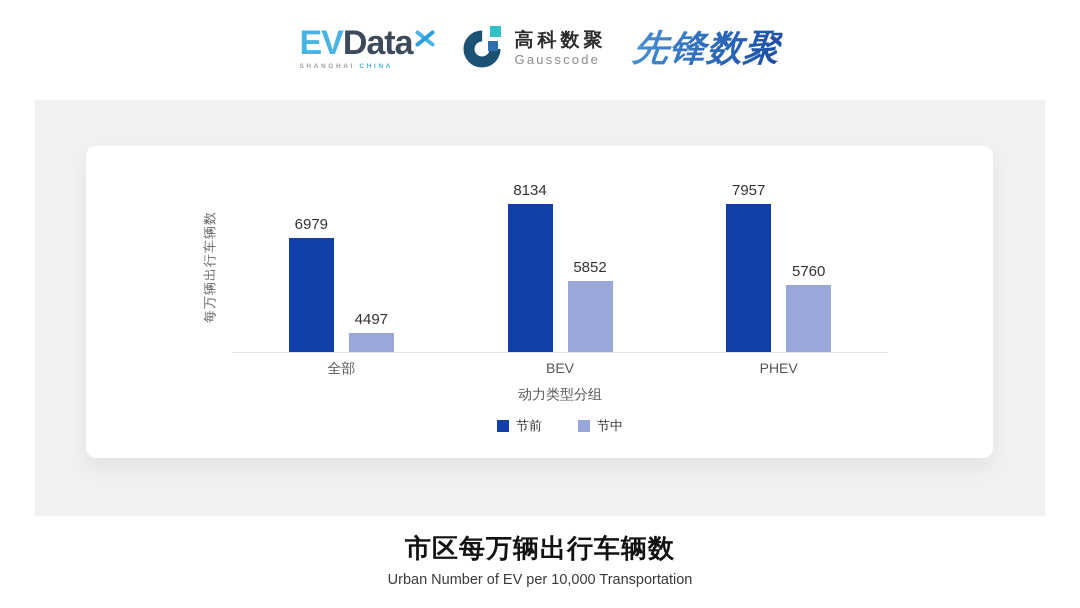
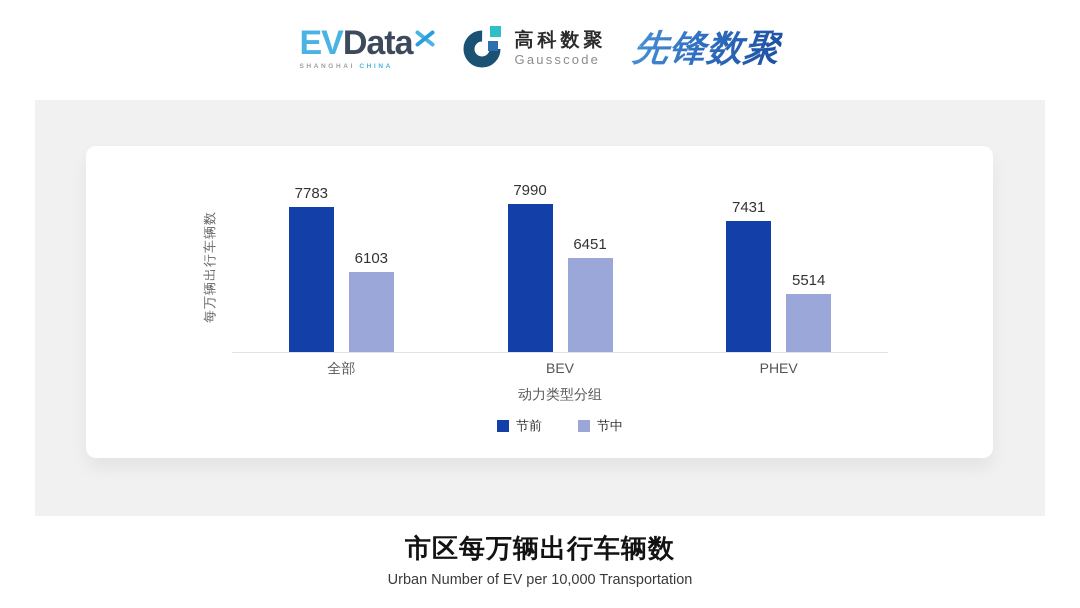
节前/全部: 6979 -> 7783
节中/全部: 4497 -> 6103
节前/BEV: 8134 -> 7990
节中/BEV: 5852 -> 6451
节前/PHEV: 7957 -> 7431
节中/PHEV: 5760 -> 5514
